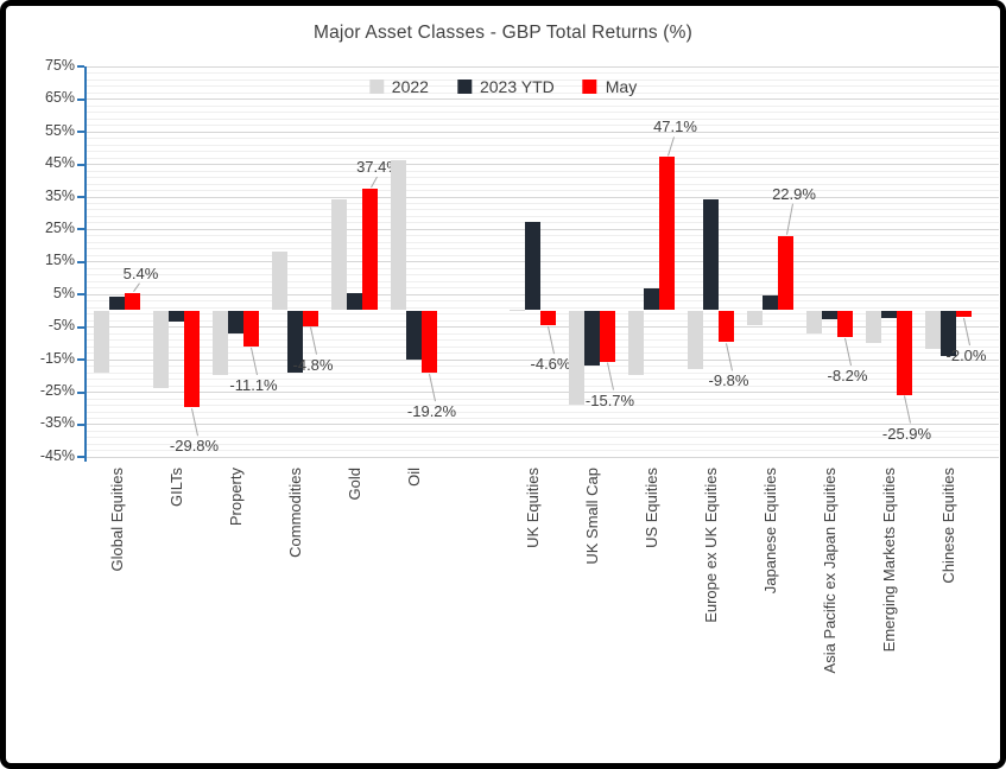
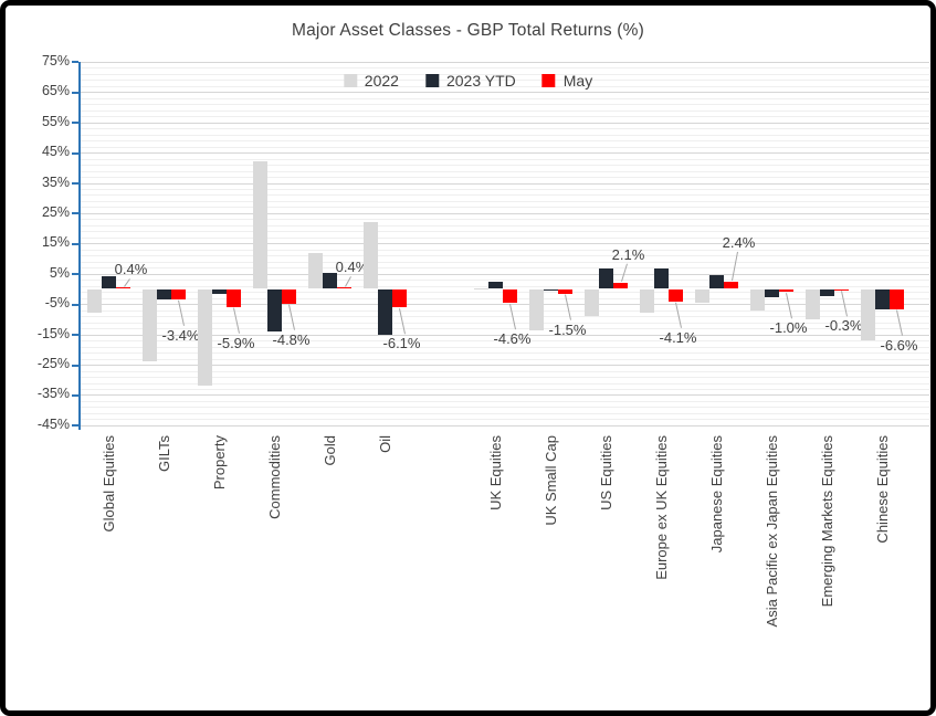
2022/Global Equities: -19% -> -8%
May/Global Equities: 5.4% -> 0.4%
May/GILTs: -29.8% -> -3.4%
2022/Property: -20% -> -32%
2023 YTD/Property: -7% -> -2%
May/Property: -11.1% -> -5.9%
2022/Commodities: 18% -> 42%
2023 YTD/Commodities: -19% -> -14%
2022/Gold: 34% -> 12%
May/Gold: 37.4% -> 0.4%
2022/Oil: 46% -> 22%
May/Oil: -19.2% -> -6.1%
2023 YTD/UK Equities: 27% -> 2%
2022/UK Small Cap: -29% -> -14%
2023 YTD/UK Small Cap: -17% -> -1%
May/UK Small Cap: -15.7% -> -1.5%
2022/US Equities: -20% -> -9%
May/US Equities: 47.1% -> 2.1%
2022/Europe ex UK Equities: -18% -> -8%
2023 YTD/Europe ex UK Equities: 34% -> 7%
May/Europe ex UK Equities: -9.8% -> -4.1%
May/Japanese Equities: 22.9% -> 2.4%
May/Asia Pacific ex Japan Equities: -8.2% -> -1.0%
May/Emerging Markets Equities: -25.9% -> -0.3%
2022/Chinese Equities: -12% -> -17%
2023 YTD/Chinese Equities: -14% -> -7%
May/Chinese Equities: -2.0% -> -6.6%
